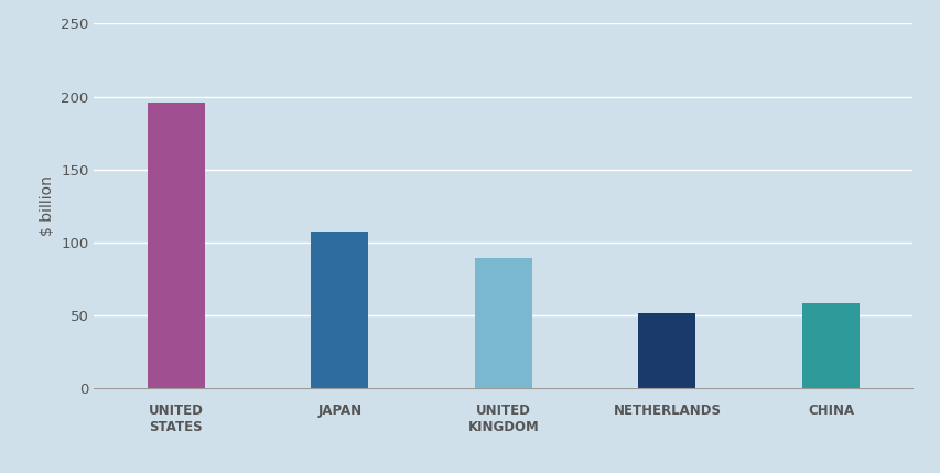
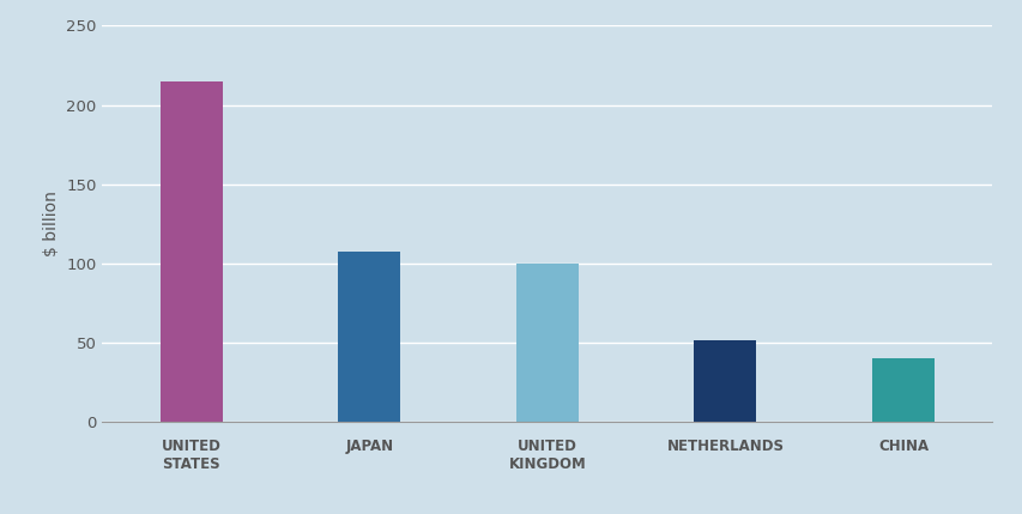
UNITED STATES: 196 -> 215
UNITED KINGDOM: 89 -> 100
CHINA: 58 -> 40
